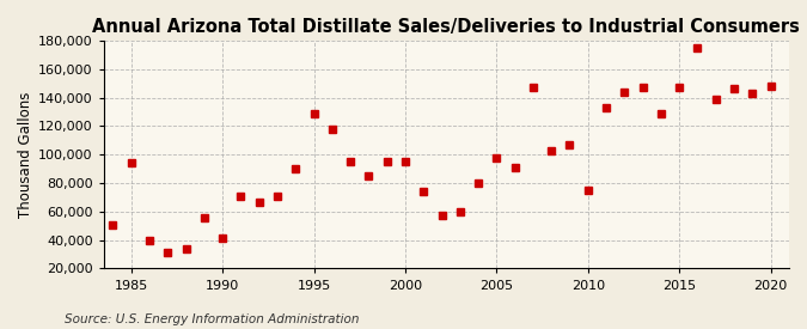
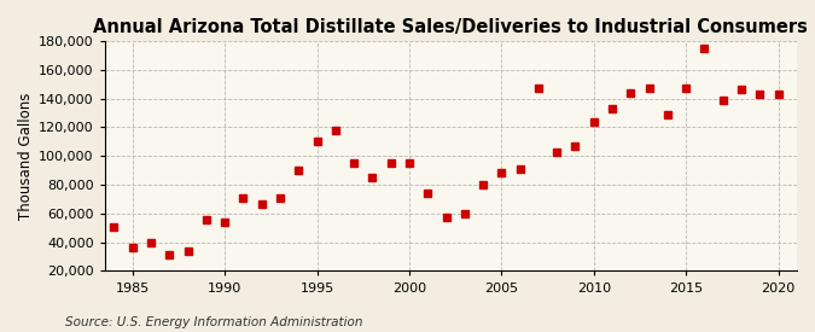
1985: 94,000 -> 36,000
1990: 41,000 -> 54,000
1995: 129,000 -> 110,000
2005: 98,000 -> 88,000
2010: 75,000 -> 124,000
2020: 148,000 -> 143,000
